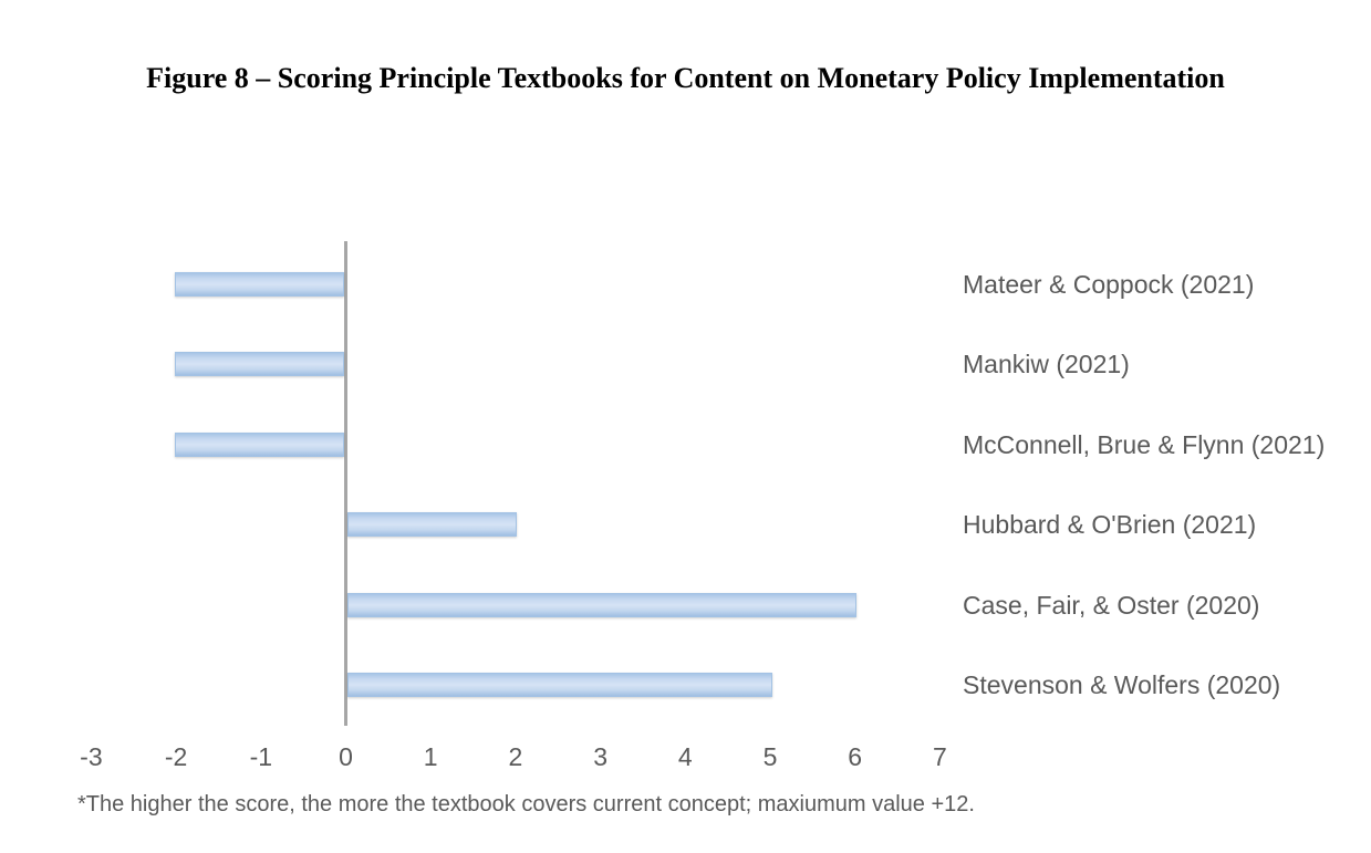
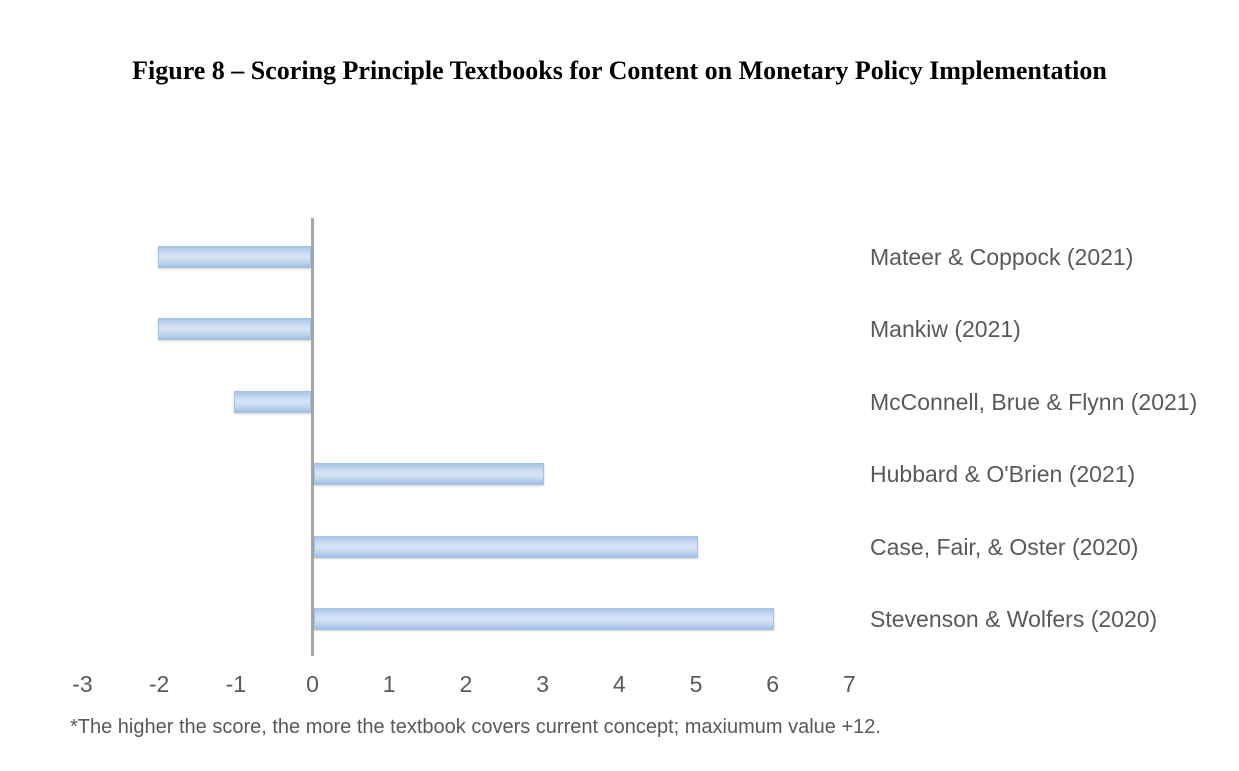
McConnell, Brue & Flynn (2021): -2 -> -1
Hubbard & O'Brien (2021): 2 -> 3
Case, Fair, & Oster (2020): 6 -> 5
Stevenson & Wolfers (2020): 5 -> 6
